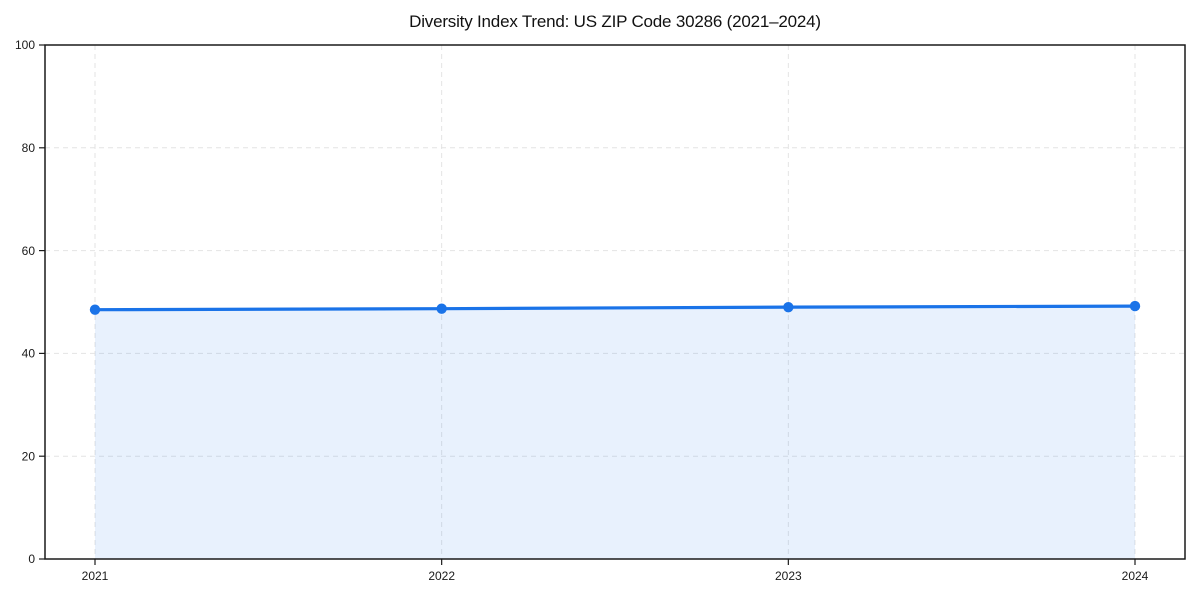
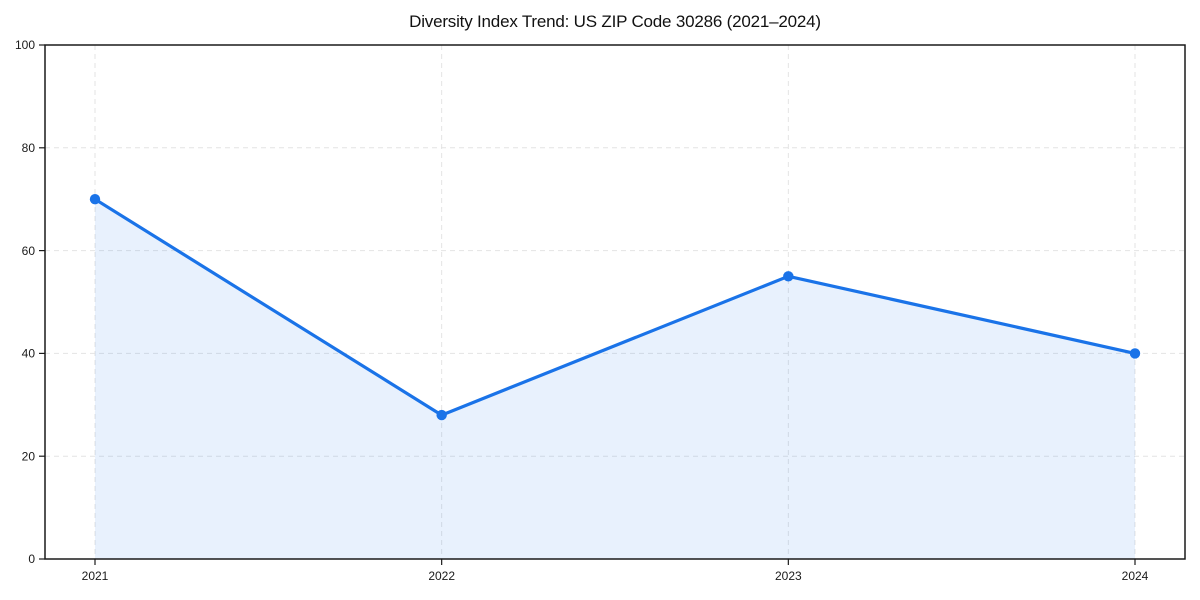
2021: 48 -> 70
2022: 49 -> 28
2023: 49 -> 55
2024: 49 -> 40
